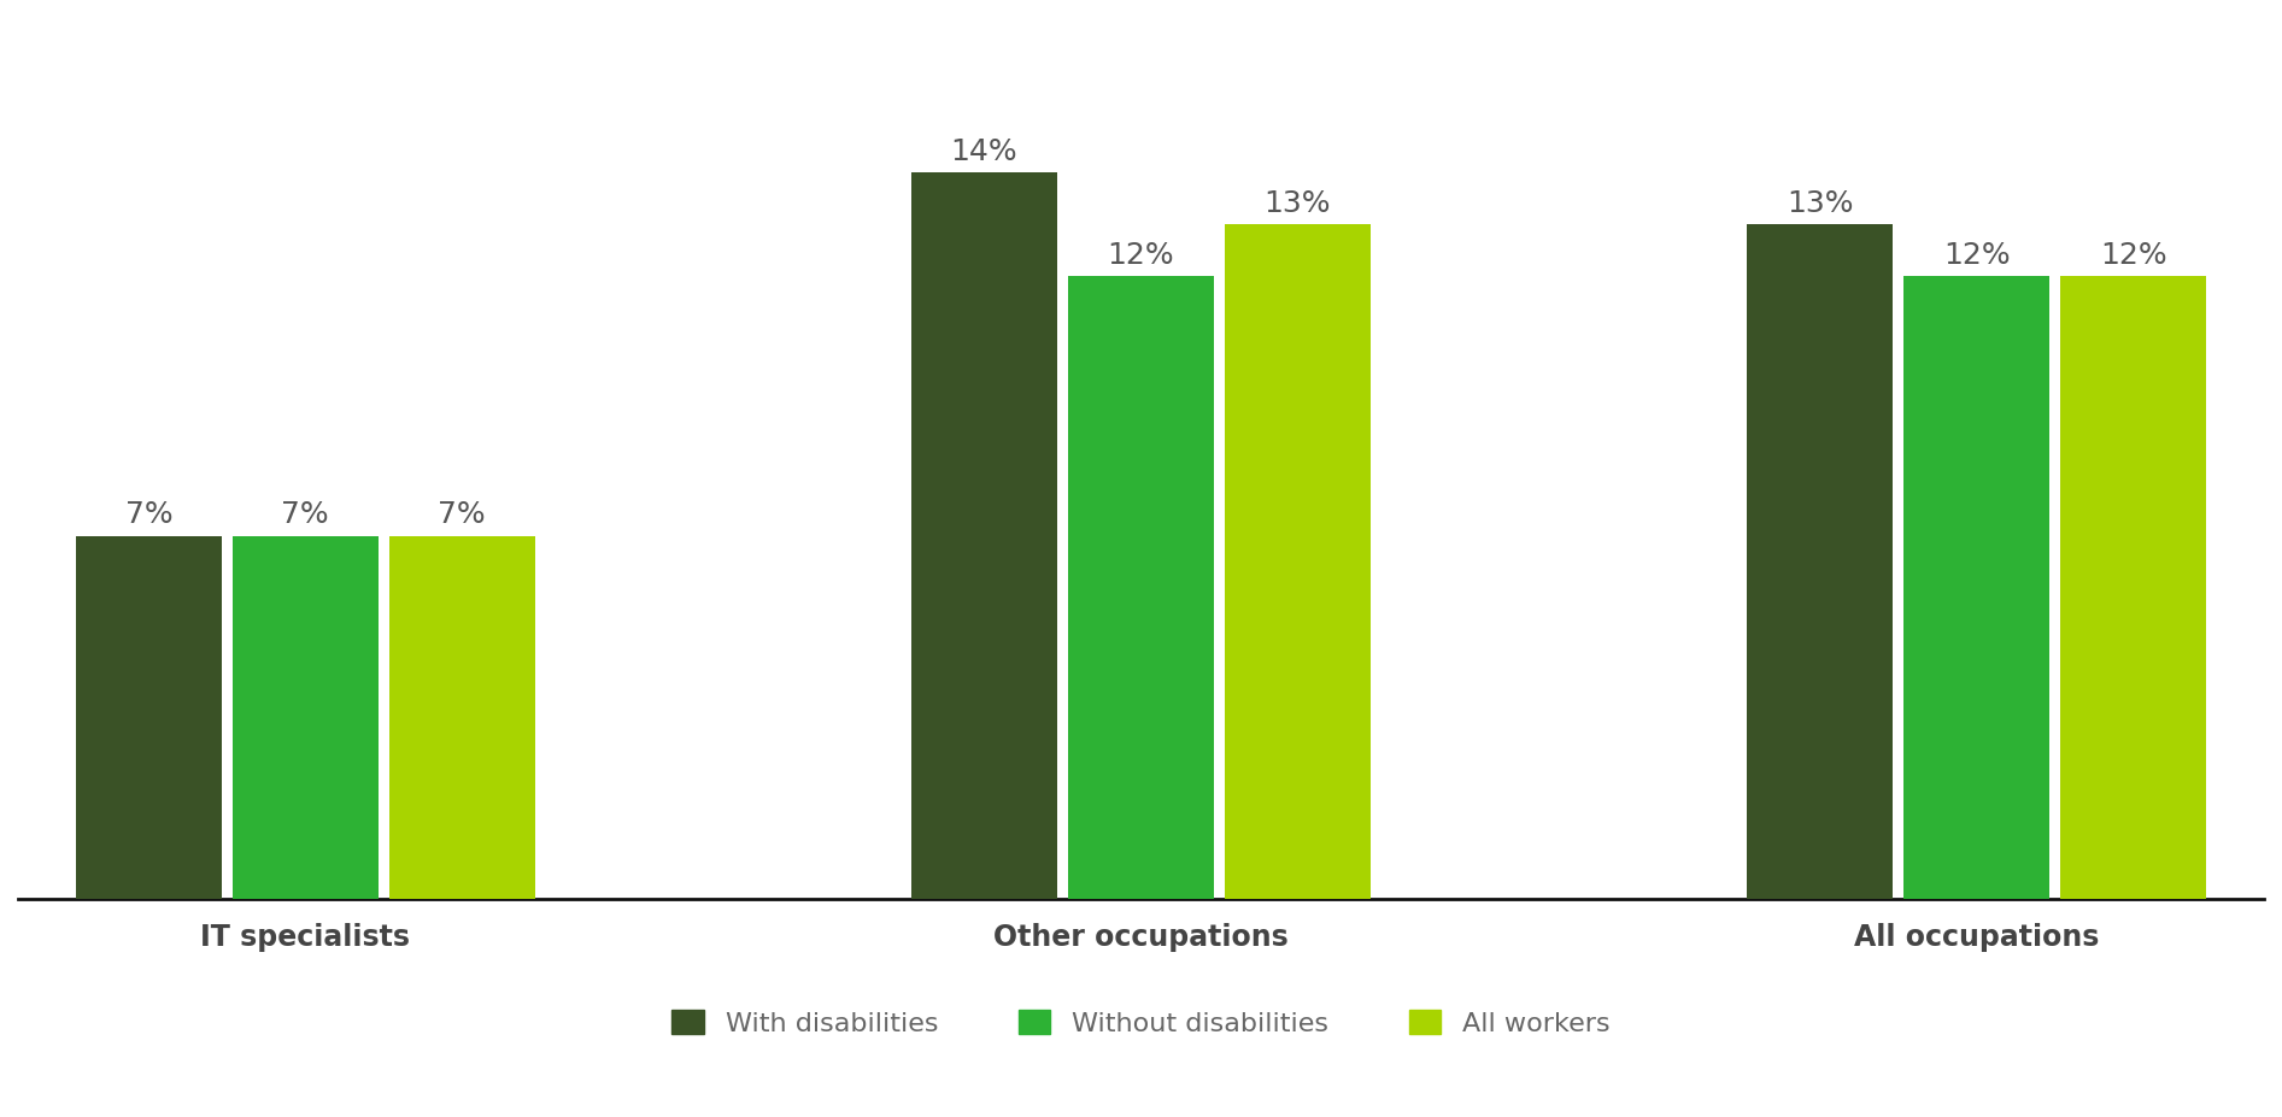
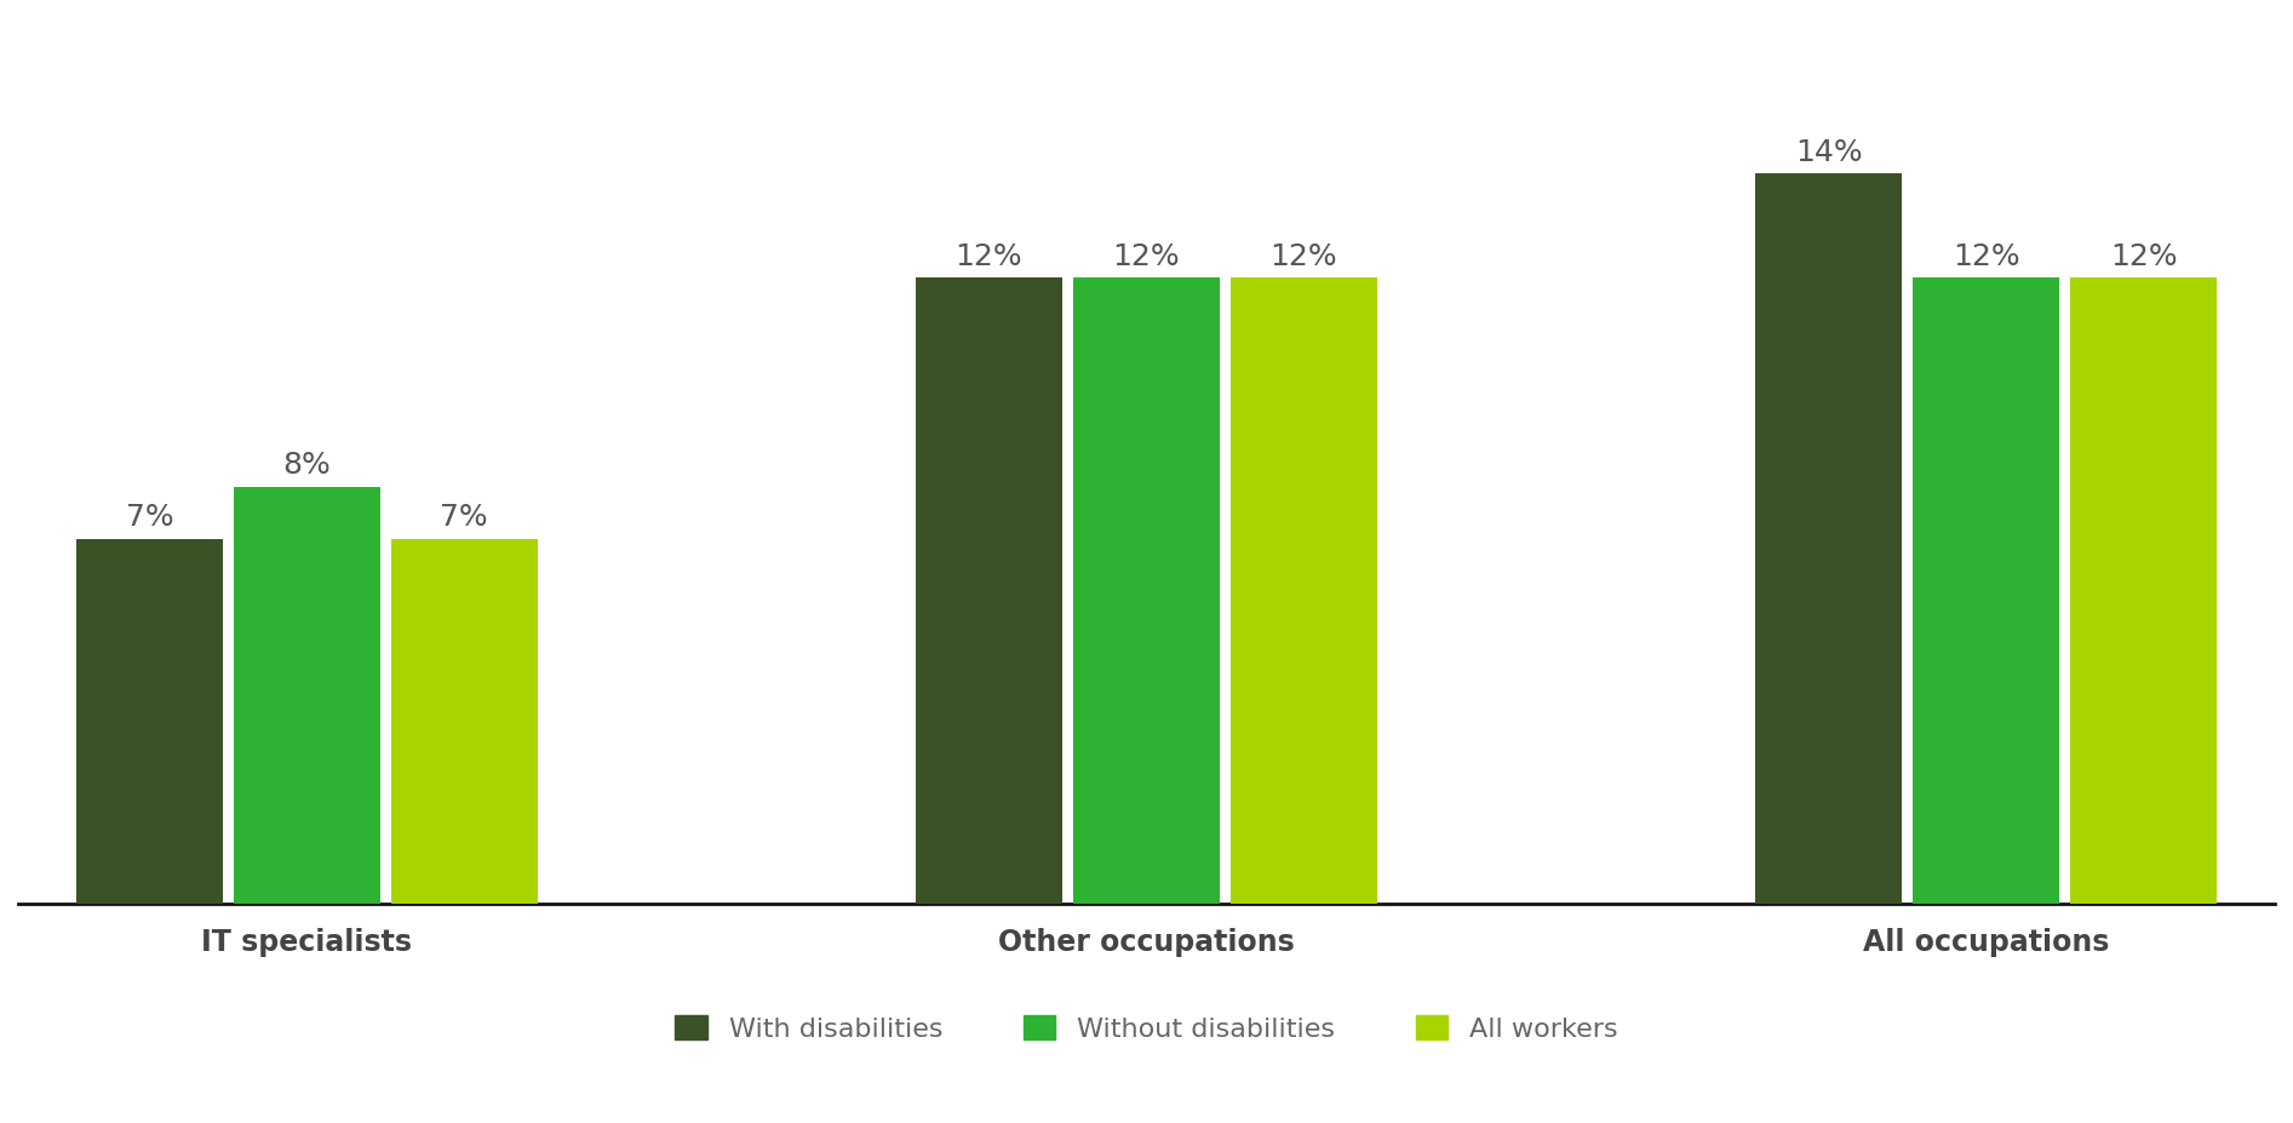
Without disabilities/IT specialists: 7% -> 8%
With disabilities/Other occupations: 14% -> 12%
All workers/Other occupations: 13% -> 12%
With disabilities/All occupations: 13% -> 14%
